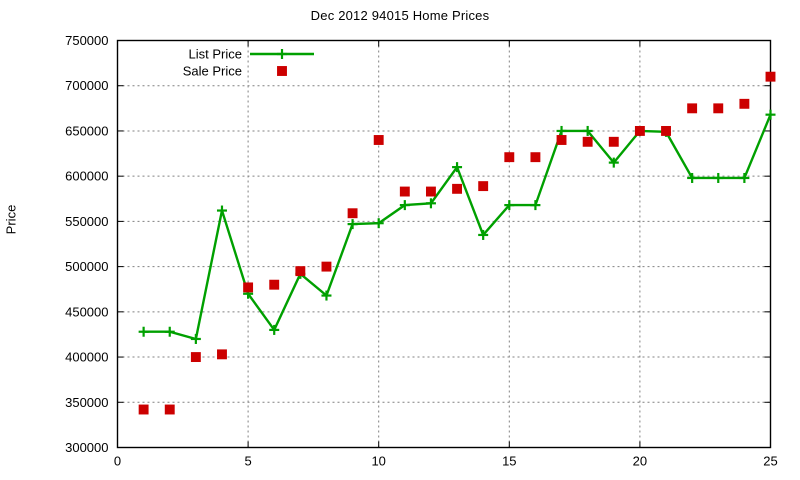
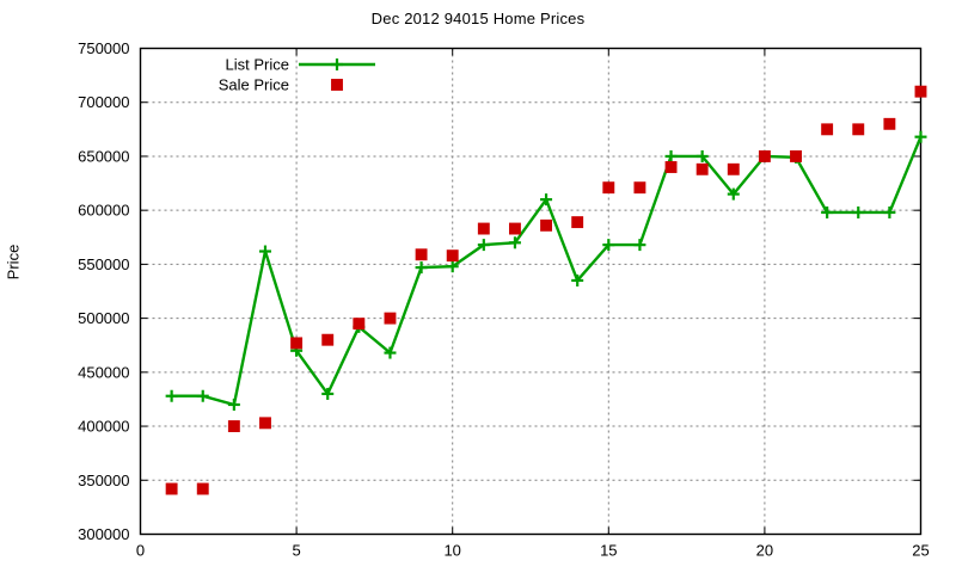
Sale Price/10: 640000 -> 560000
